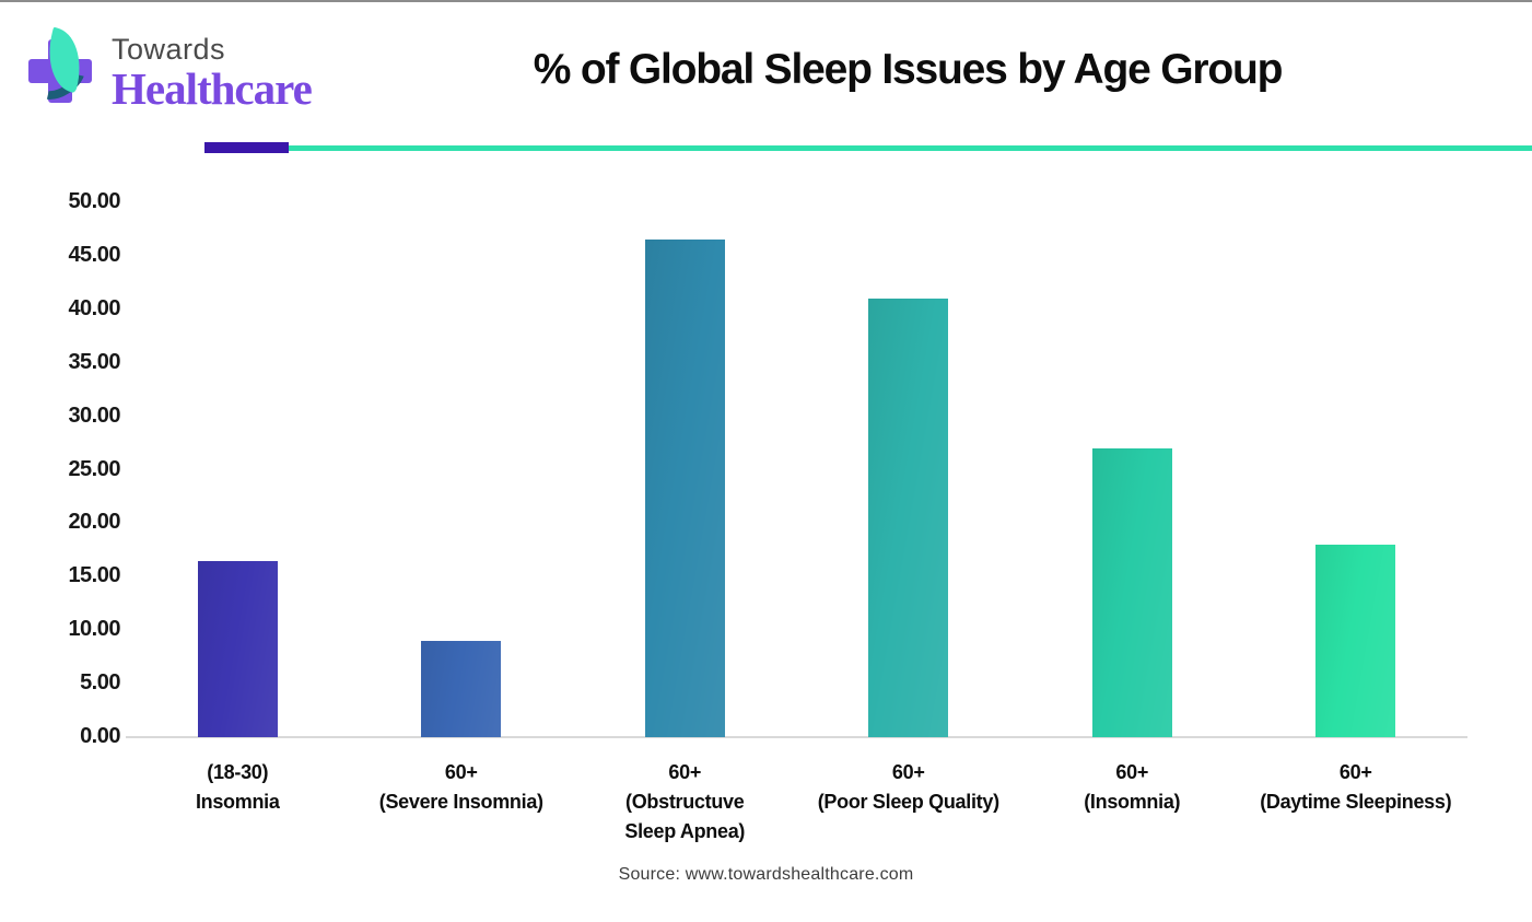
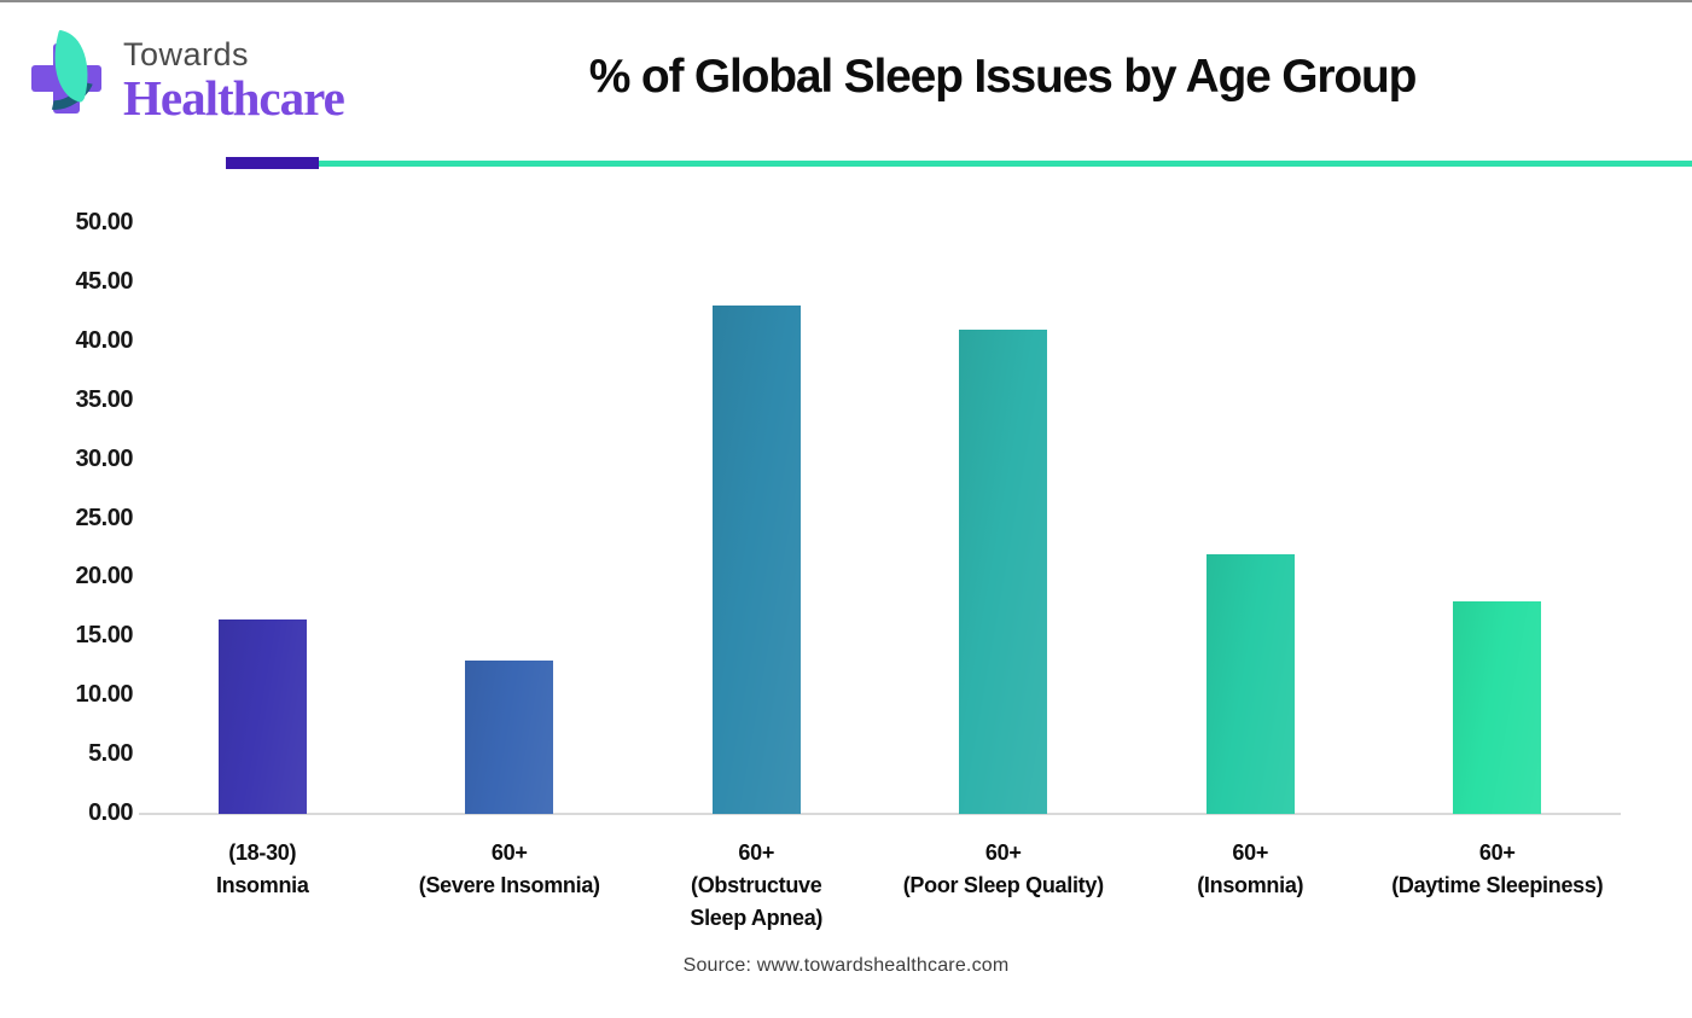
60+ (Severe Insomnia): 9 -> 13
60+ (Obstructuve Sleep Apnea): 46 -> 43
60+ (Insomnia): 27 -> 22
